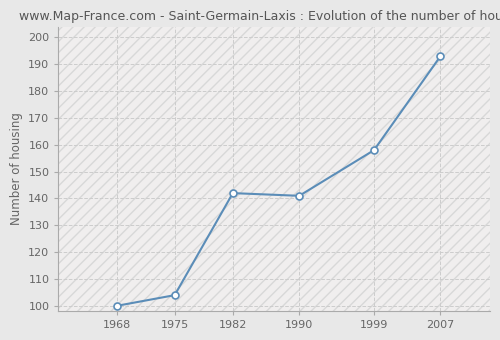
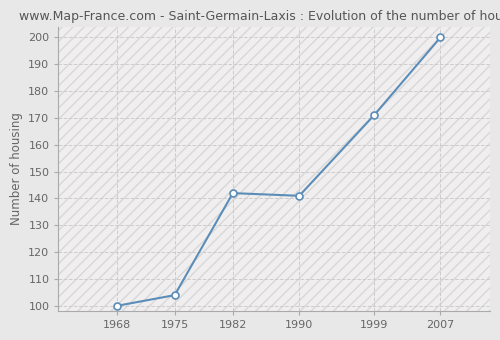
1999: 158 -> 171
2007: 193 -> 200
